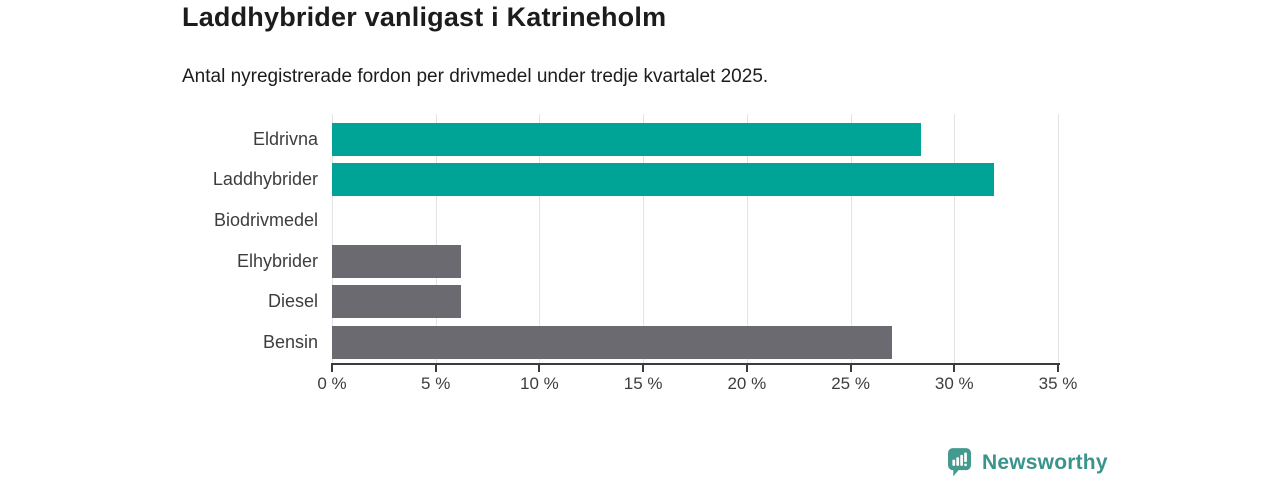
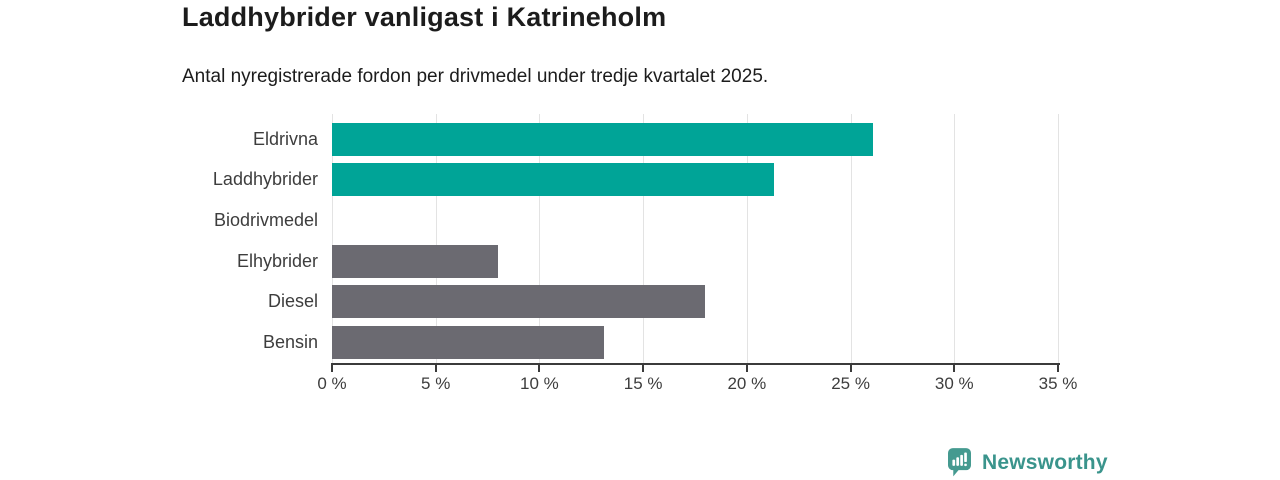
Eldrivna: 28.4% -> 26.1%
Laddhybrider: 31.9% -> 21.3%
Elhybrider: 6.2% -> 8.0%
Diesel: 6.2% -> 18.0%
Bensin: 27.0% -> 13.1%
